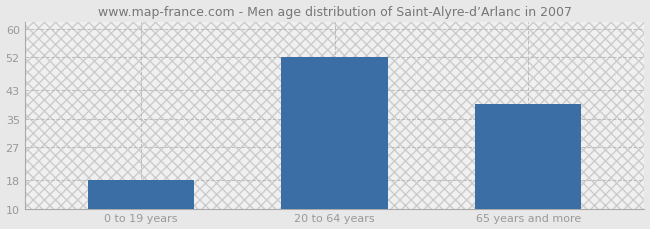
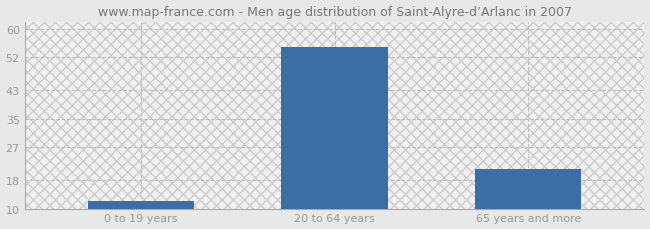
0 to 19 years: 18 -> 12
20 to 64 years: 52 -> 55
65 years and more: 39 -> 21
